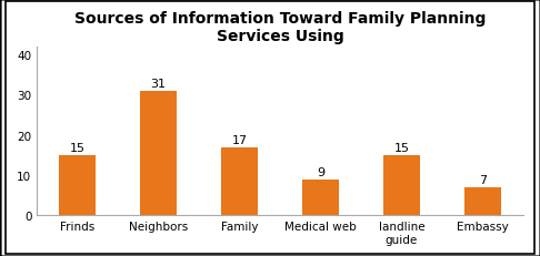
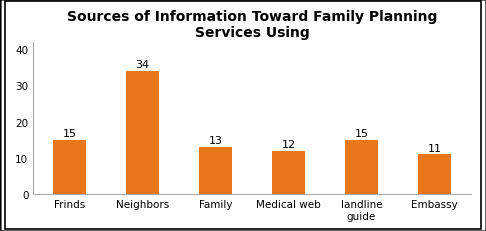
Neighbors: 31 -> 34
Family: 17 -> 13
Medical web: 9 -> 12
Embassy: 7 -> 11
